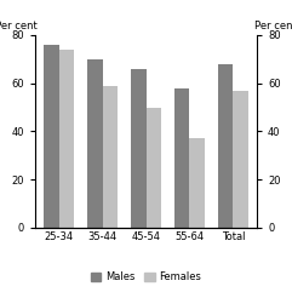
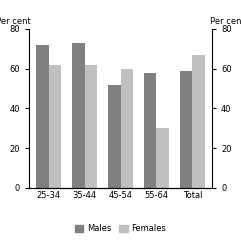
Males/25-34: 76 -> 72
Females/25-34: 74 -> 62
Males/35-44: 70 -> 73
Females/35-44: 59 -> 62
Males/45-54: 66 -> 52
Females/45-54: 50 -> 60
Females/55-64: 37 -> 30
Males/Total: 68 -> 59
Females/Total: 57 -> 67
